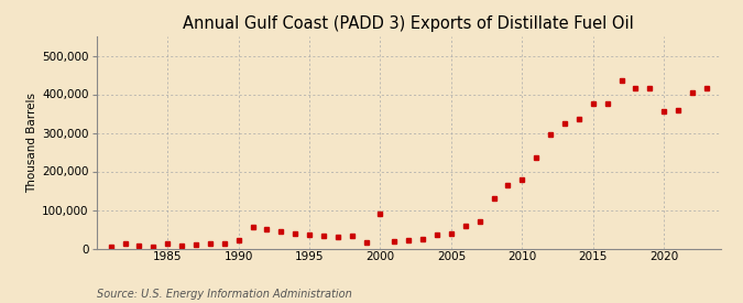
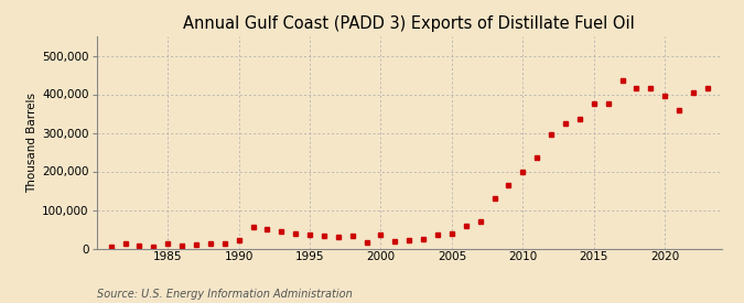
2000: 90,000 -> 35,000
2010: 180,000 -> 200,000
2020: 355,000 -> 395,000
